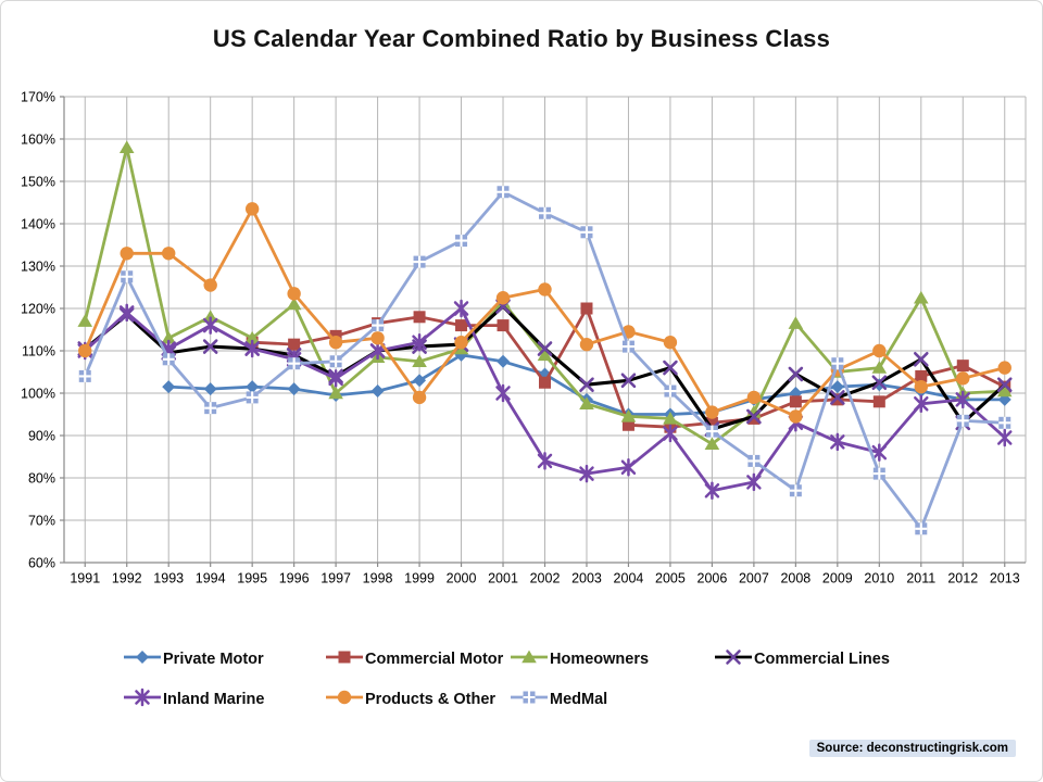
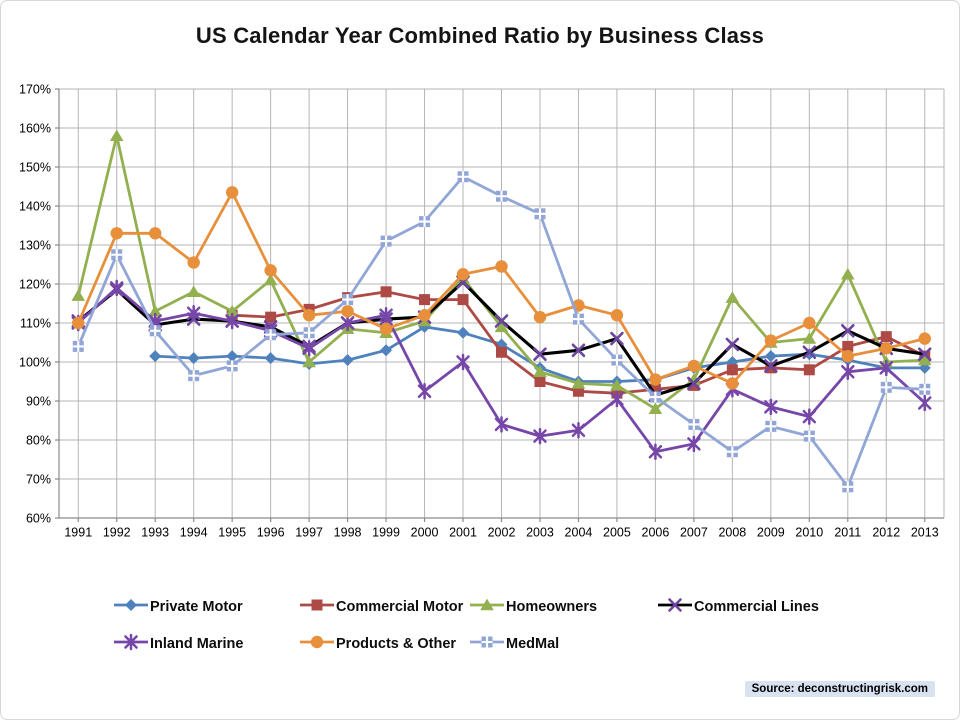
Inland Marine/1994: 116% -> 112%
Products & Other/1999: 99% -> 108%
Inland Marine/2000: 120% -> 92%
Commercial Motor/2003: 120% -> 95%
MedMal/2009: 107% -> 84%
Commercial Lines/2012: 93% -> 104%
